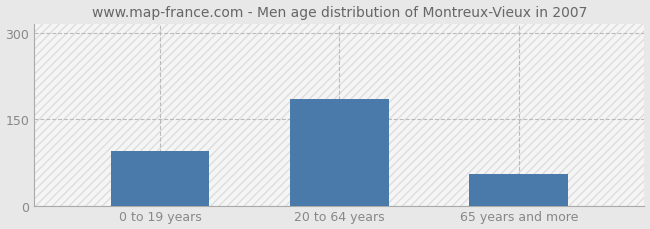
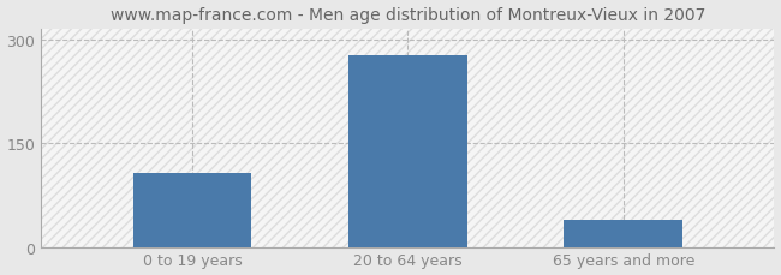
0 to 19 years: 94 -> 107
20 to 64 years: 184 -> 277
65 years and more: 54 -> 40
